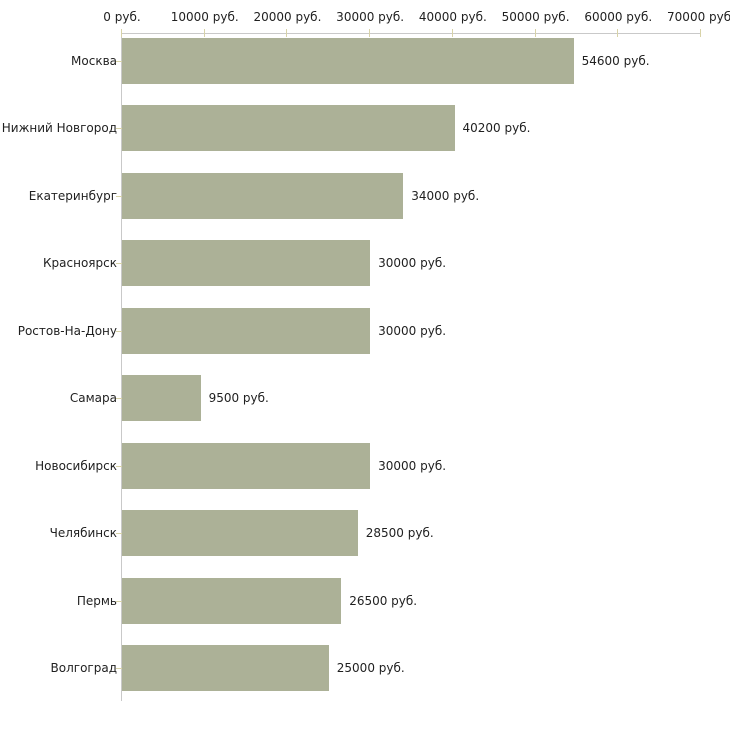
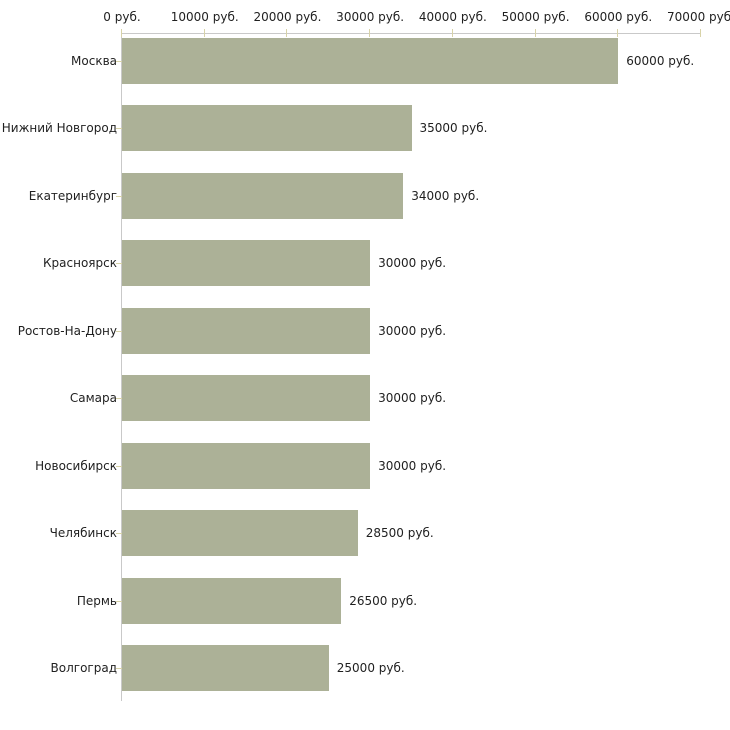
Москва: 54600 -> 60000
Нижний Новгород: 40200 -> 35000
Самара: 9500 -> 30000
